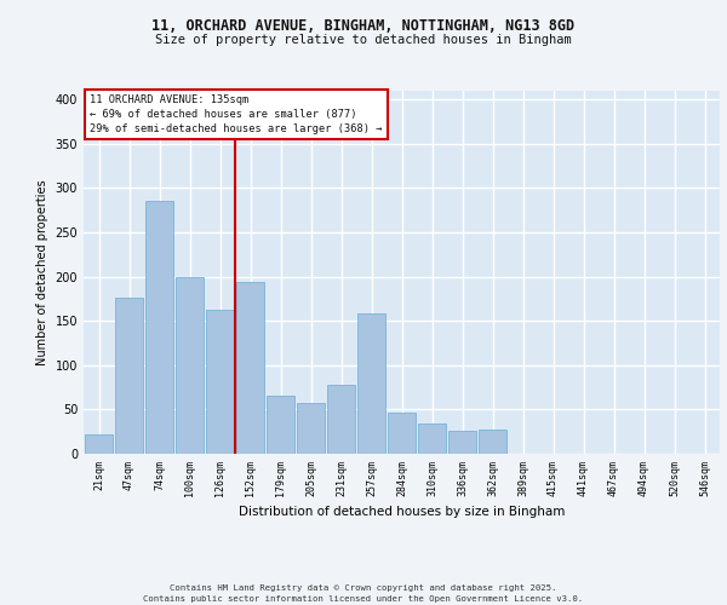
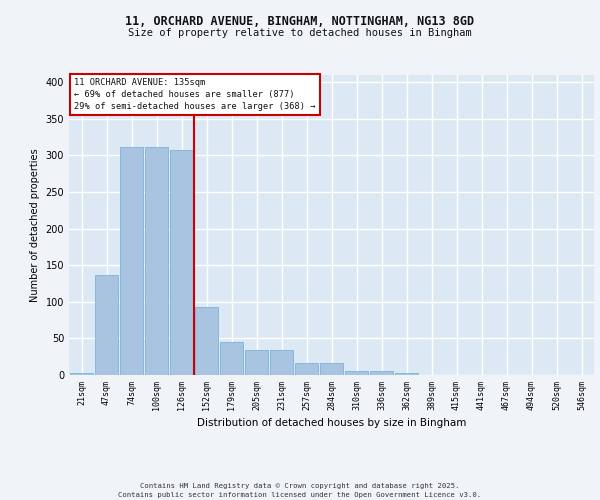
21sqm: 22 -> 3
47sqm: 176 -> 137
74sqm: 286 -> 312
100sqm: 200 -> 312
126sqm: 162 -> 308
152sqm: 194 -> 93
179sqm: 66 -> 45
205sqm: 58 -> 34
231sqm: 78 -> 34
257sqm: 158 -> 16
284sqm: 46 -> 16
310sqm: 34 -> 6
336sqm: 26 -> 6
362sqm: 28 -> 3
